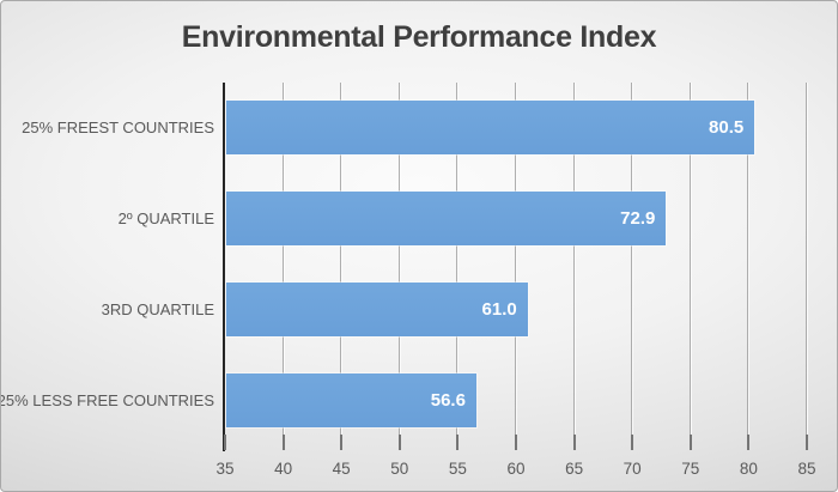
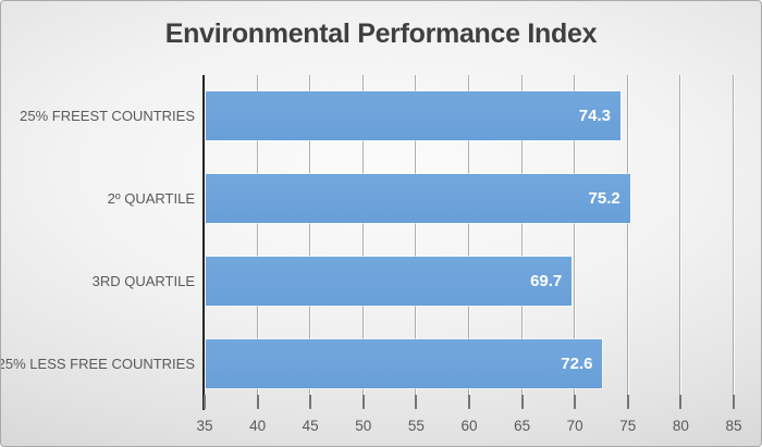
25% FREEST COUNTRIES: 80.5 -> 74.3
2º QUARTILE: 72.9 -> 75.2
3RD QUARTILE: 61.0 -> 69.7
25% LESS FREE COUNTRIES: 56.6 -> 72.6
